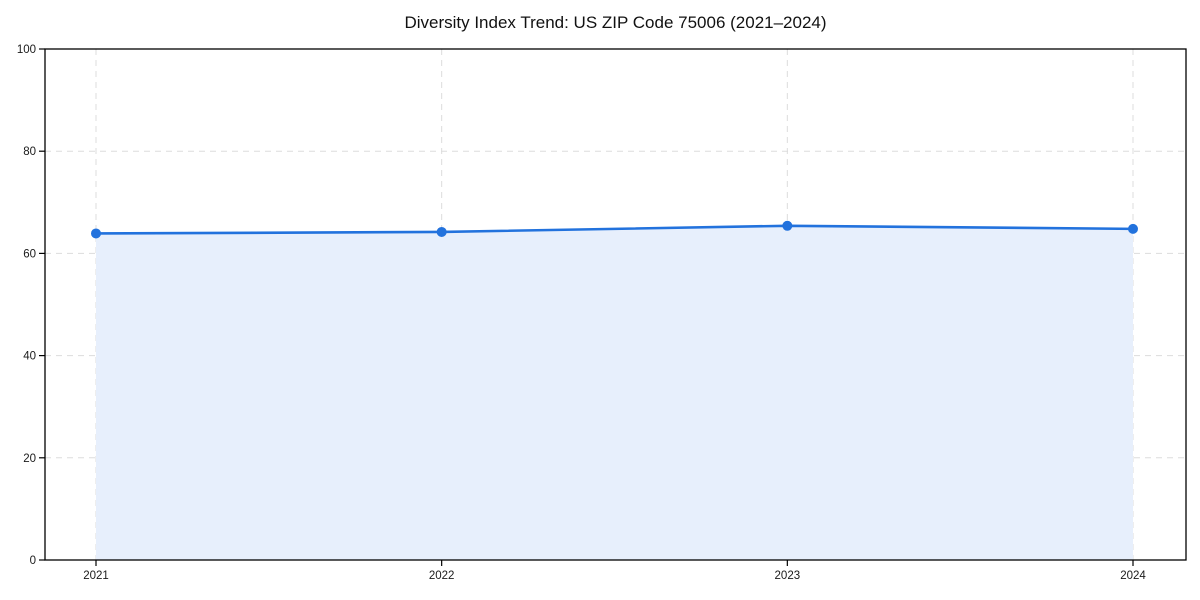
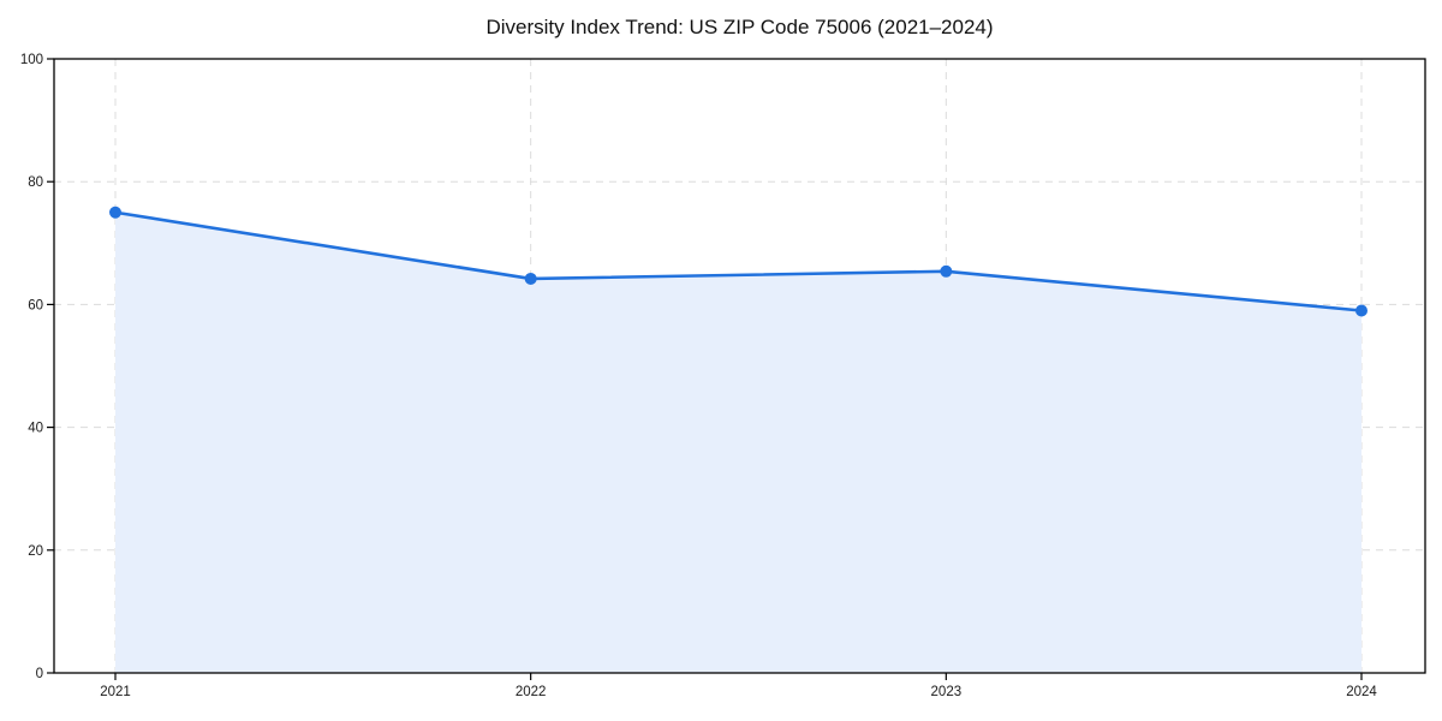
2021: 64 -> 75
2024: 65 -> 59
